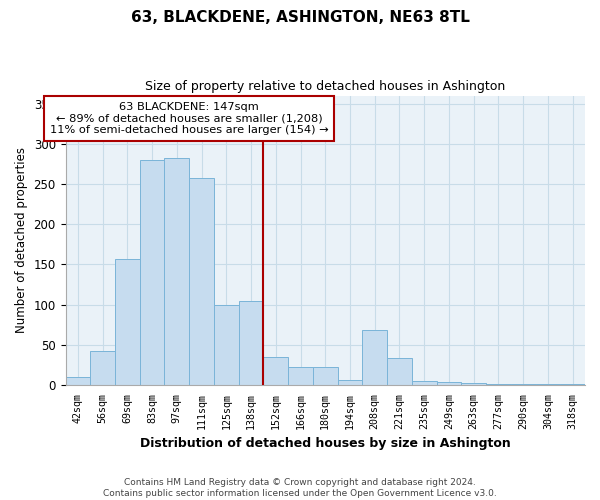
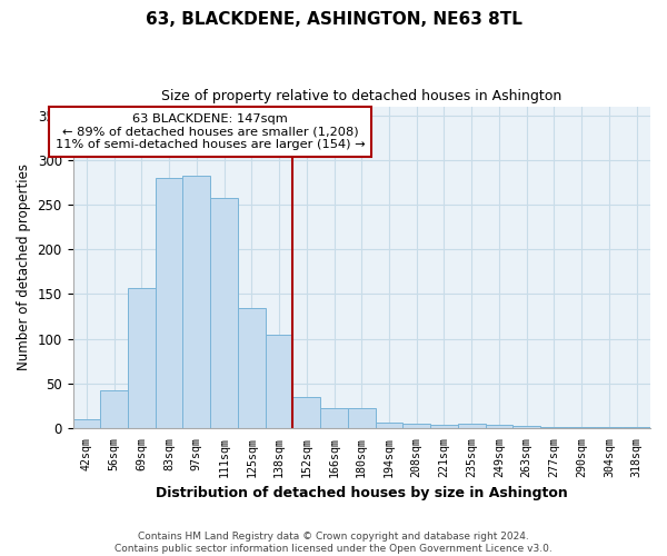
125sqm: 100 -> 134
208sqm: 68 -> 5
221sqm: 34 -> 4
